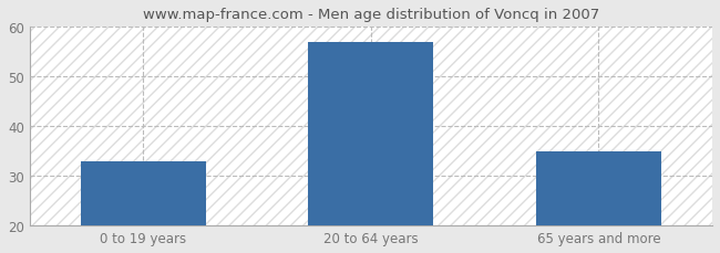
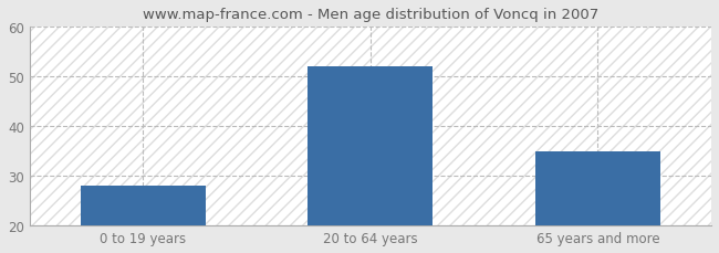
0 to 19 years: 33 -> 28
20 to 64 years: 57 -> 52
